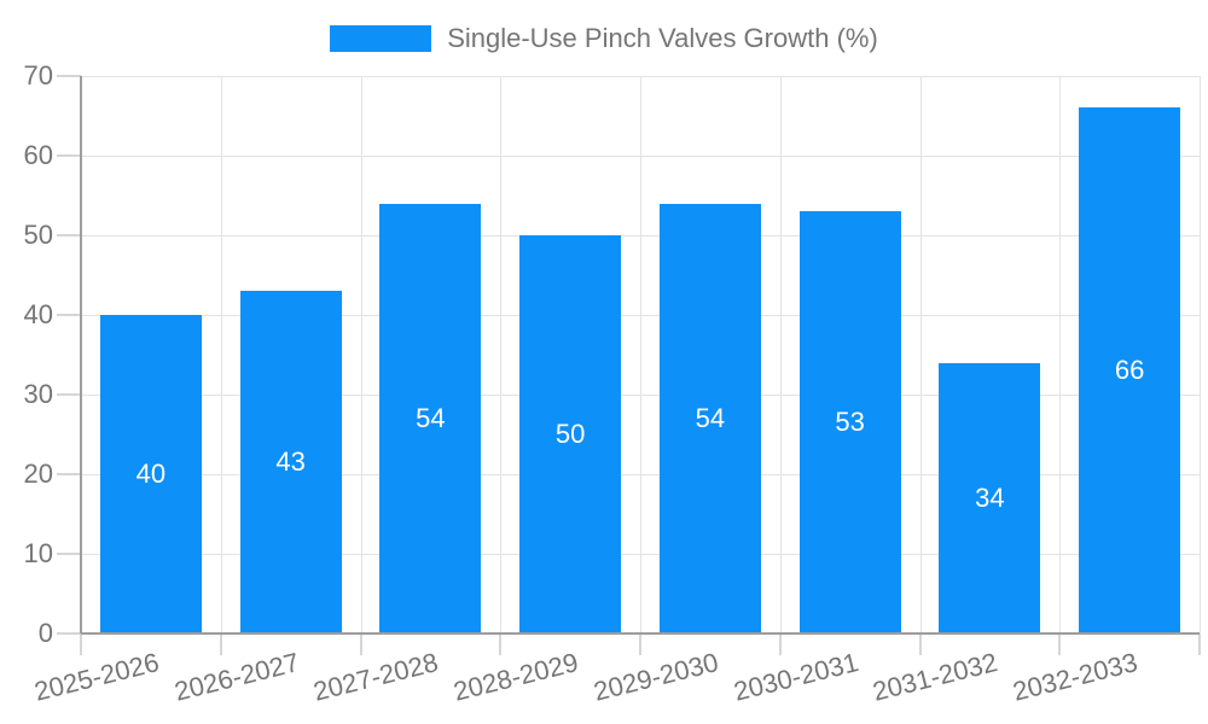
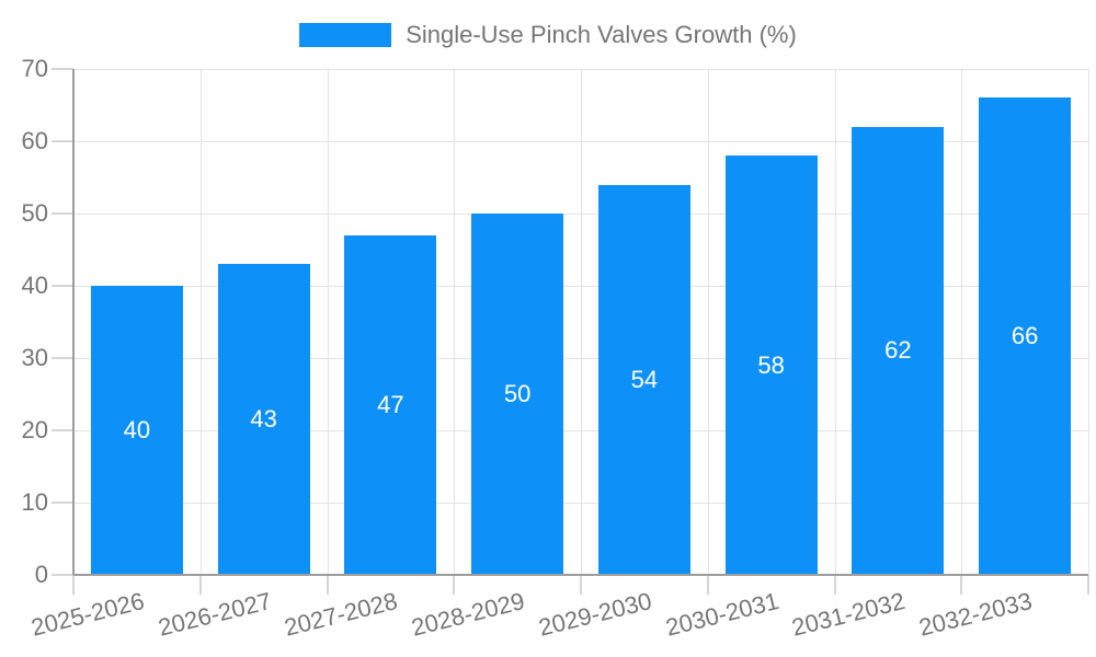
2027-2028: 54 -> 47
2030-2031: 53 -> 58
2031-2032: 34 -> 62
